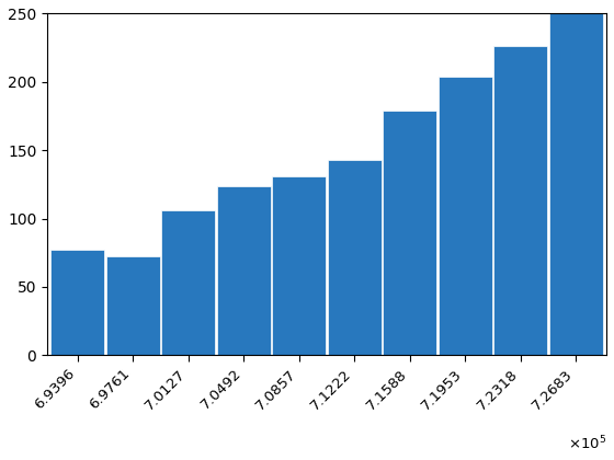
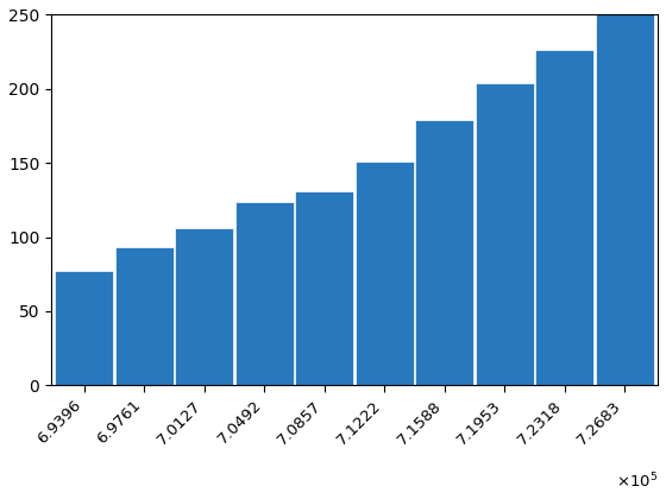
6.9761: 72 -> 93
7.1222: 143 -> 151
